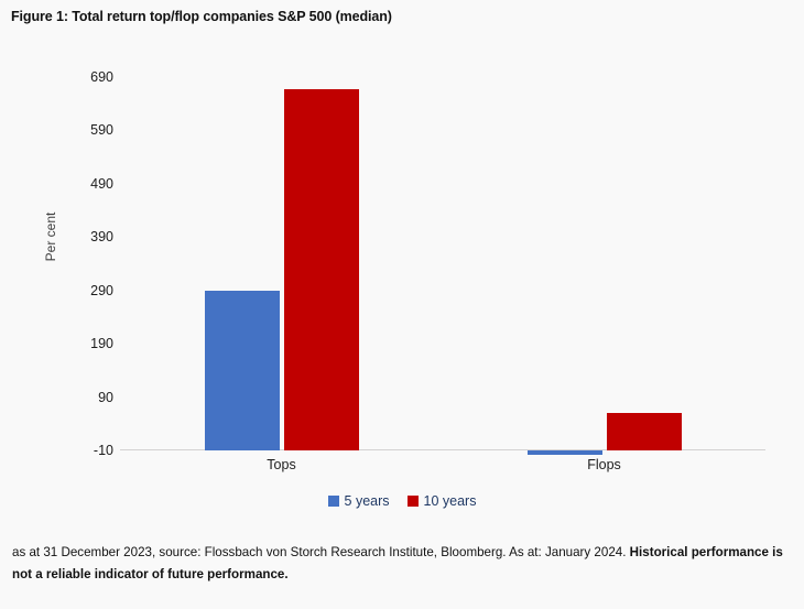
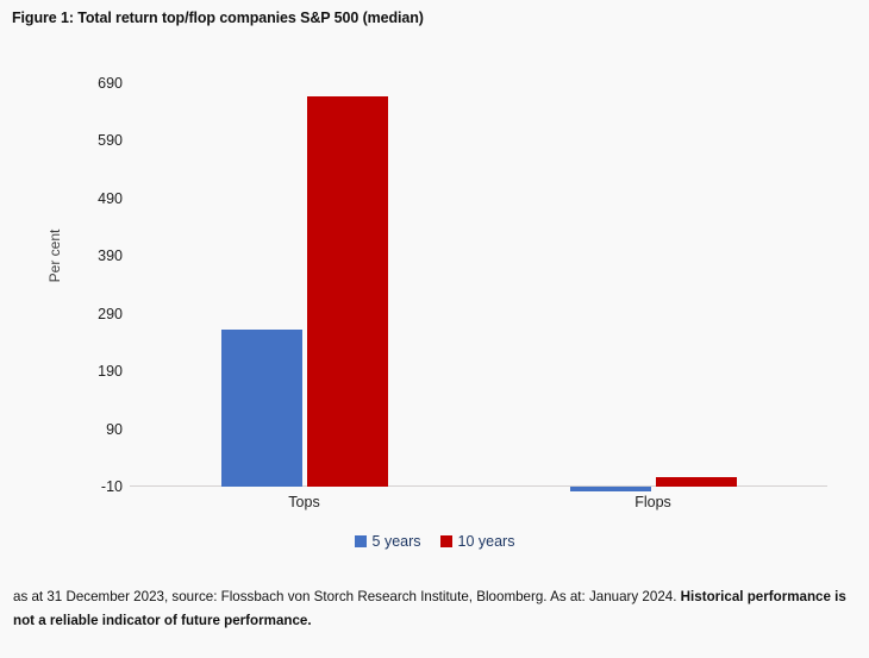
5 years/Tops: 290 -> 260
10 years/Flops: 60 -> 10
